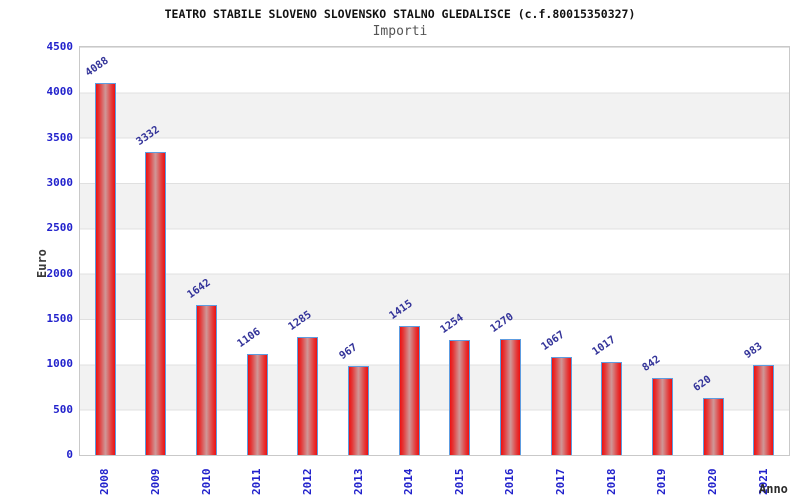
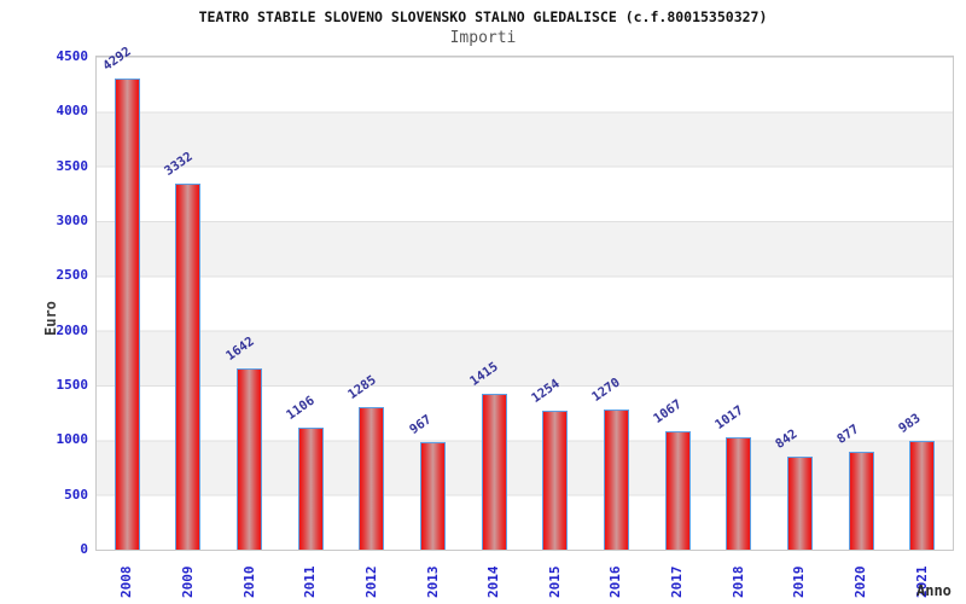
2008: 4088 -> 4292
2020: 620 -> 877
